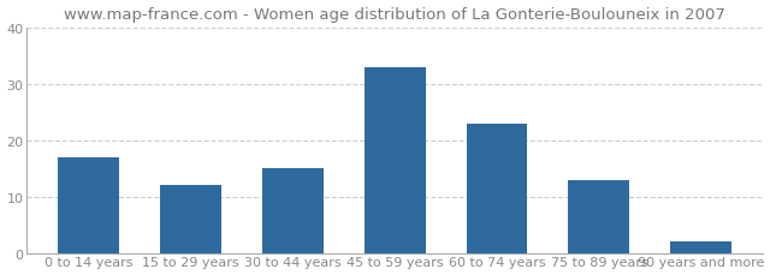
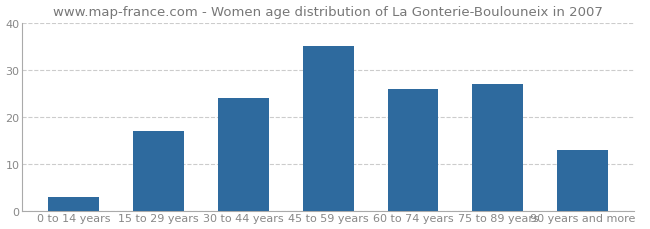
0 to 14 years: 17 -> 3
15 to 29 years: 12 -> 17
30 to 44 years: 15 -> 24
45 to 59 years: 33 -> 35
60 to 74 years: 23 -> 26
75 to 89 years: 13 -> 27
90 years and more: 2 -> 13
